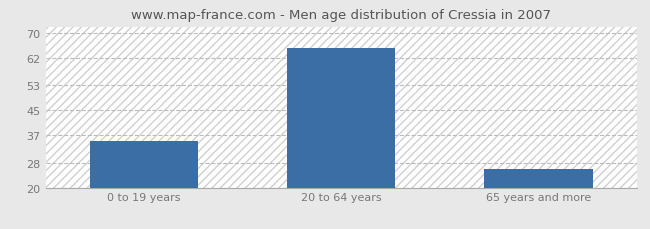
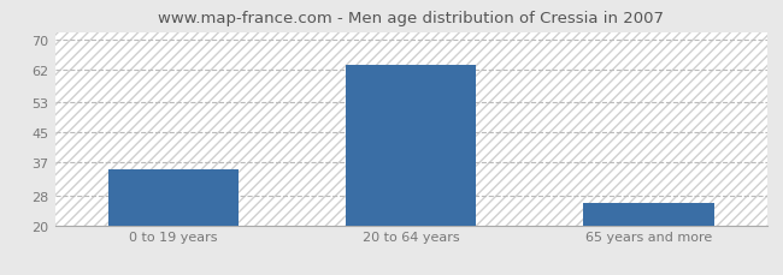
20 to 64 years: 65 -> 63
